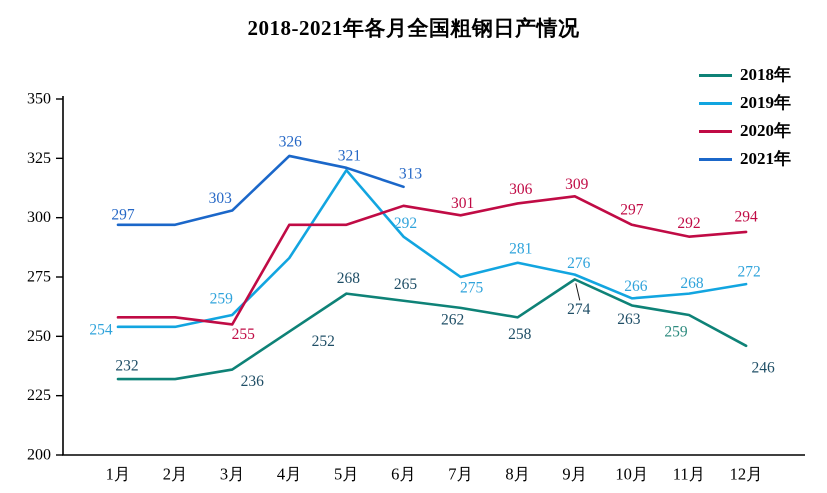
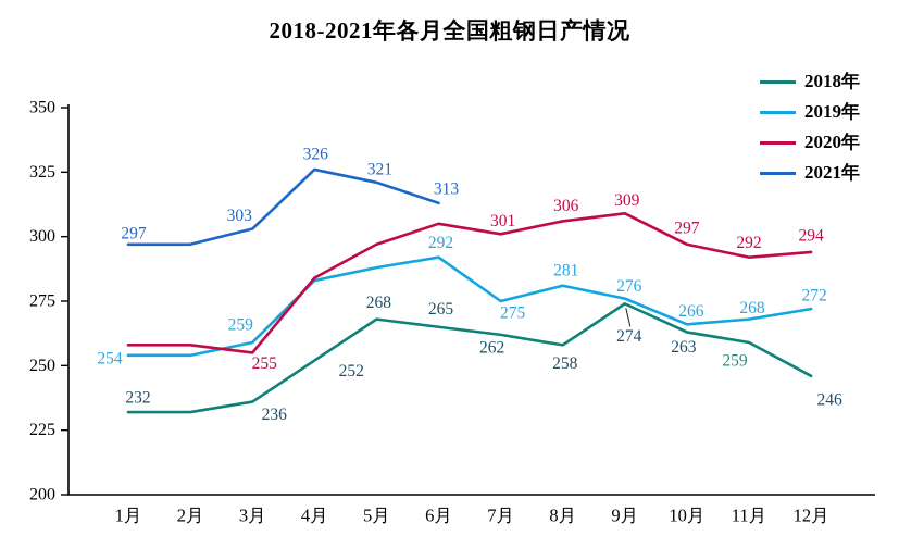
2020年/4月: 297 -> 284
2019年/5月: 320 -> 288
